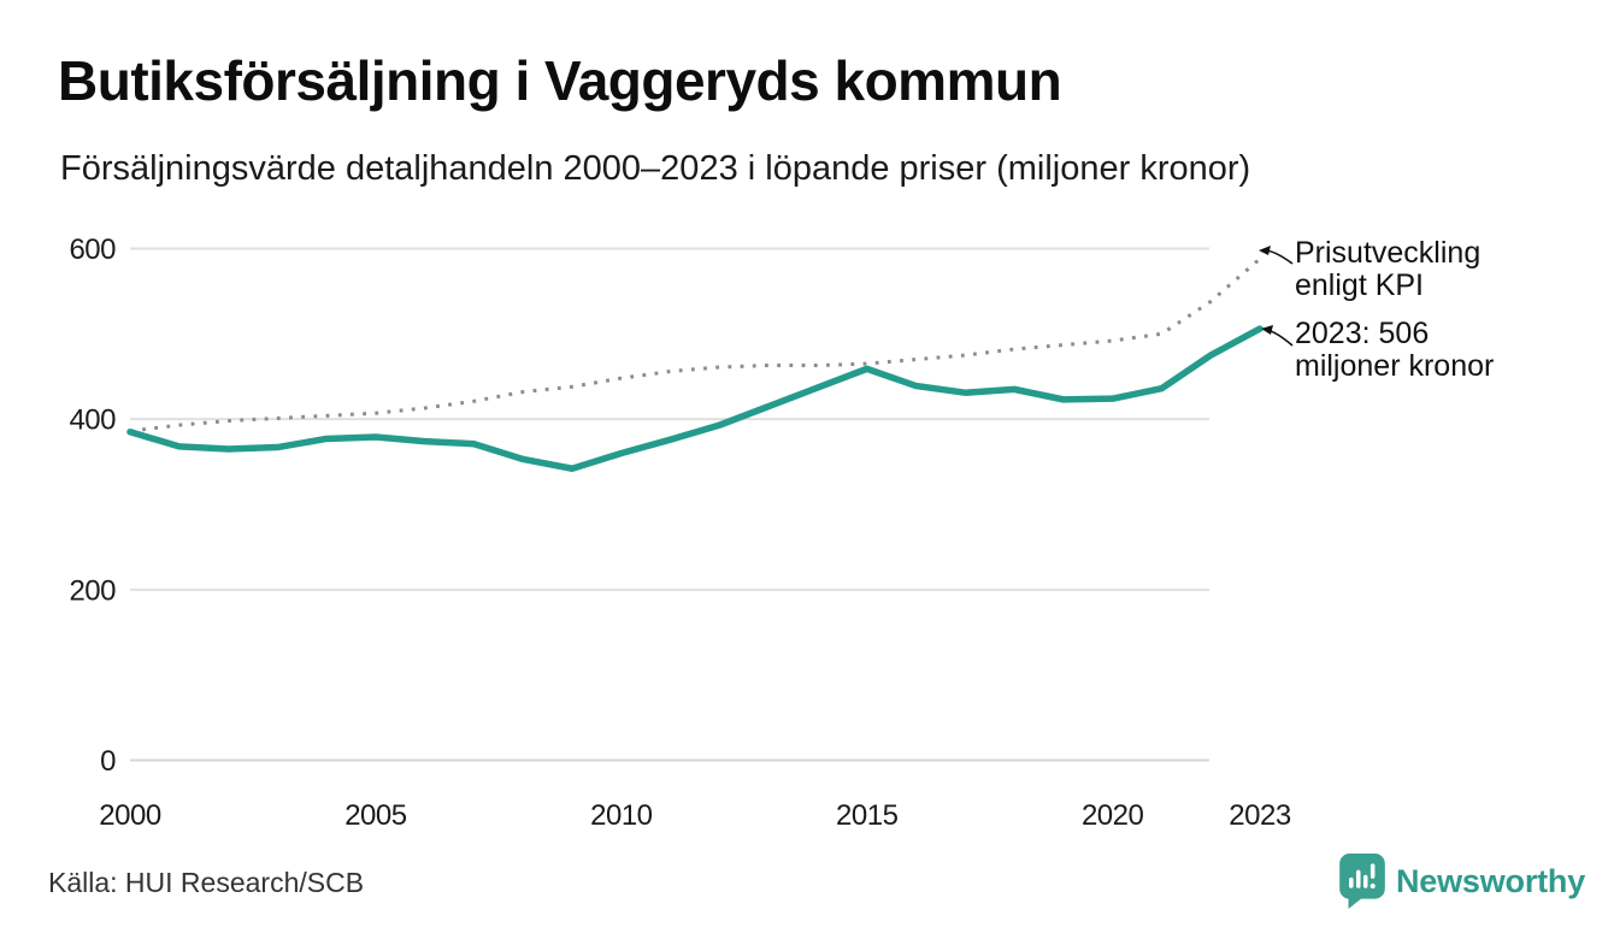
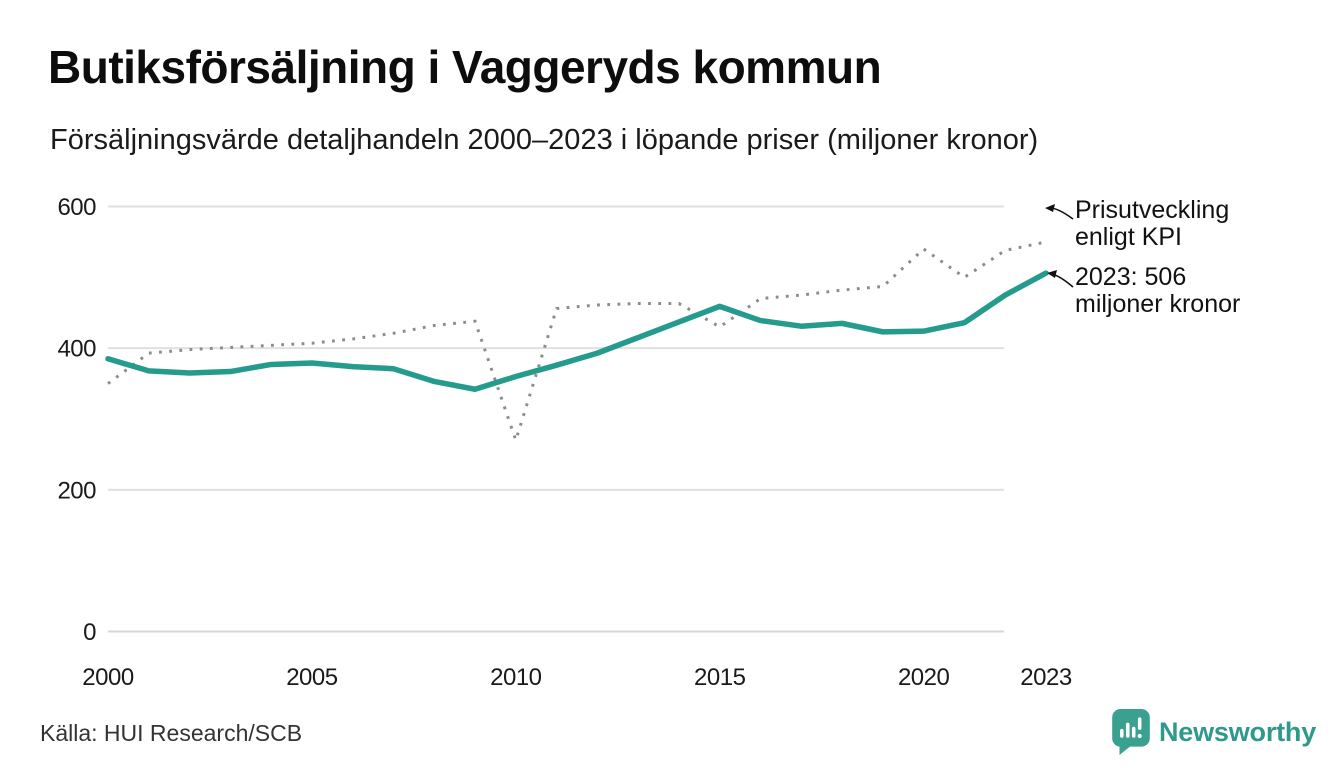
Prisutveckling enligt KPI/2000: 390 -> 350
Prisutveckling enligt KPI/2010: 450 -> 270
Prisutveckling enligt KPI/2015: 460 -> 430
Prisutveckling enligt KPI/2020: 490 -> 540
Prisutveckling enligt KPI/2023: 590 -> 550
